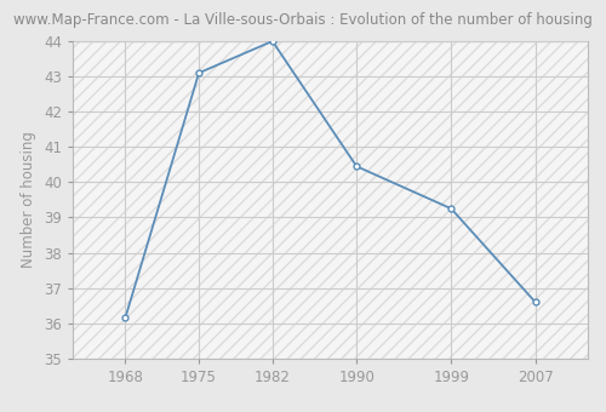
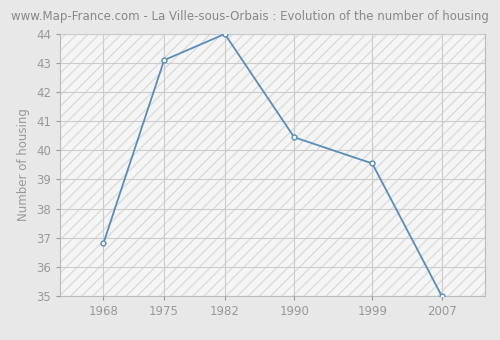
1968: 36.15 -> 36.80
1999: 39.25 -> 39.55
2007: 36.60 -> 35.00
